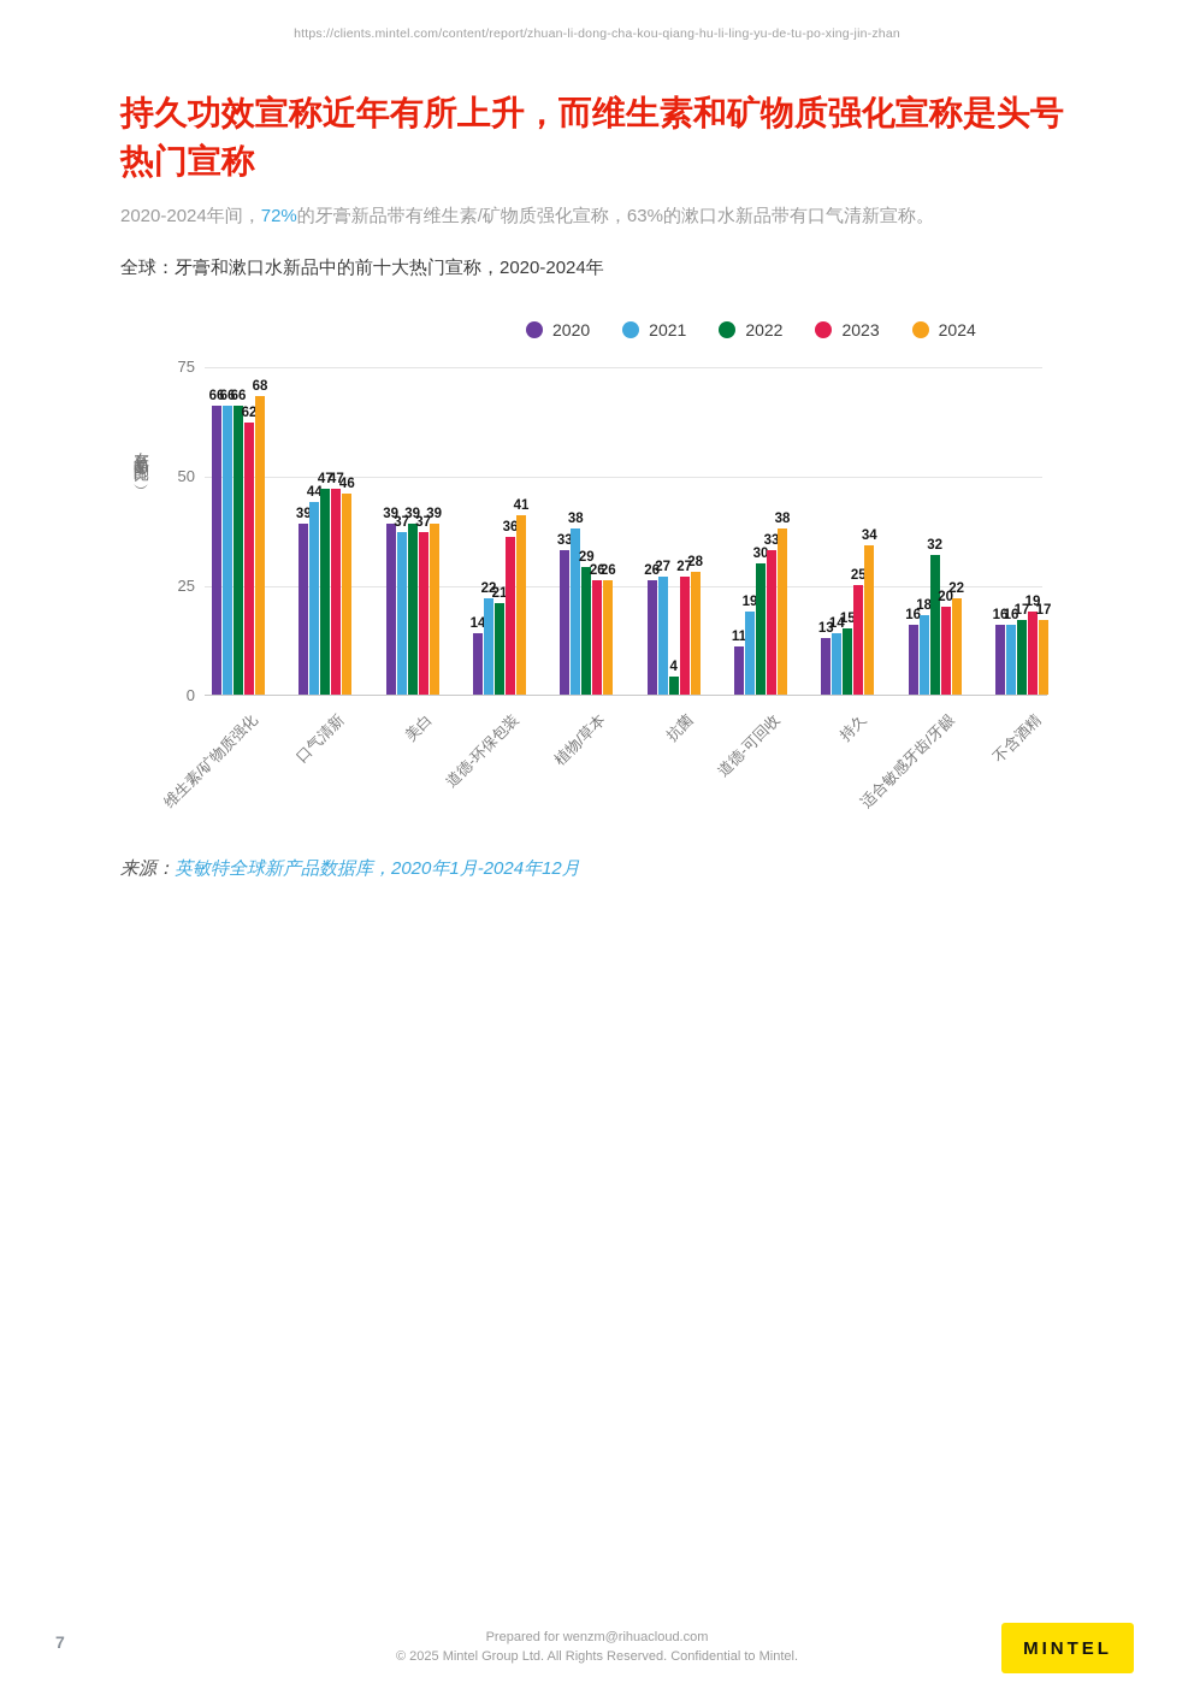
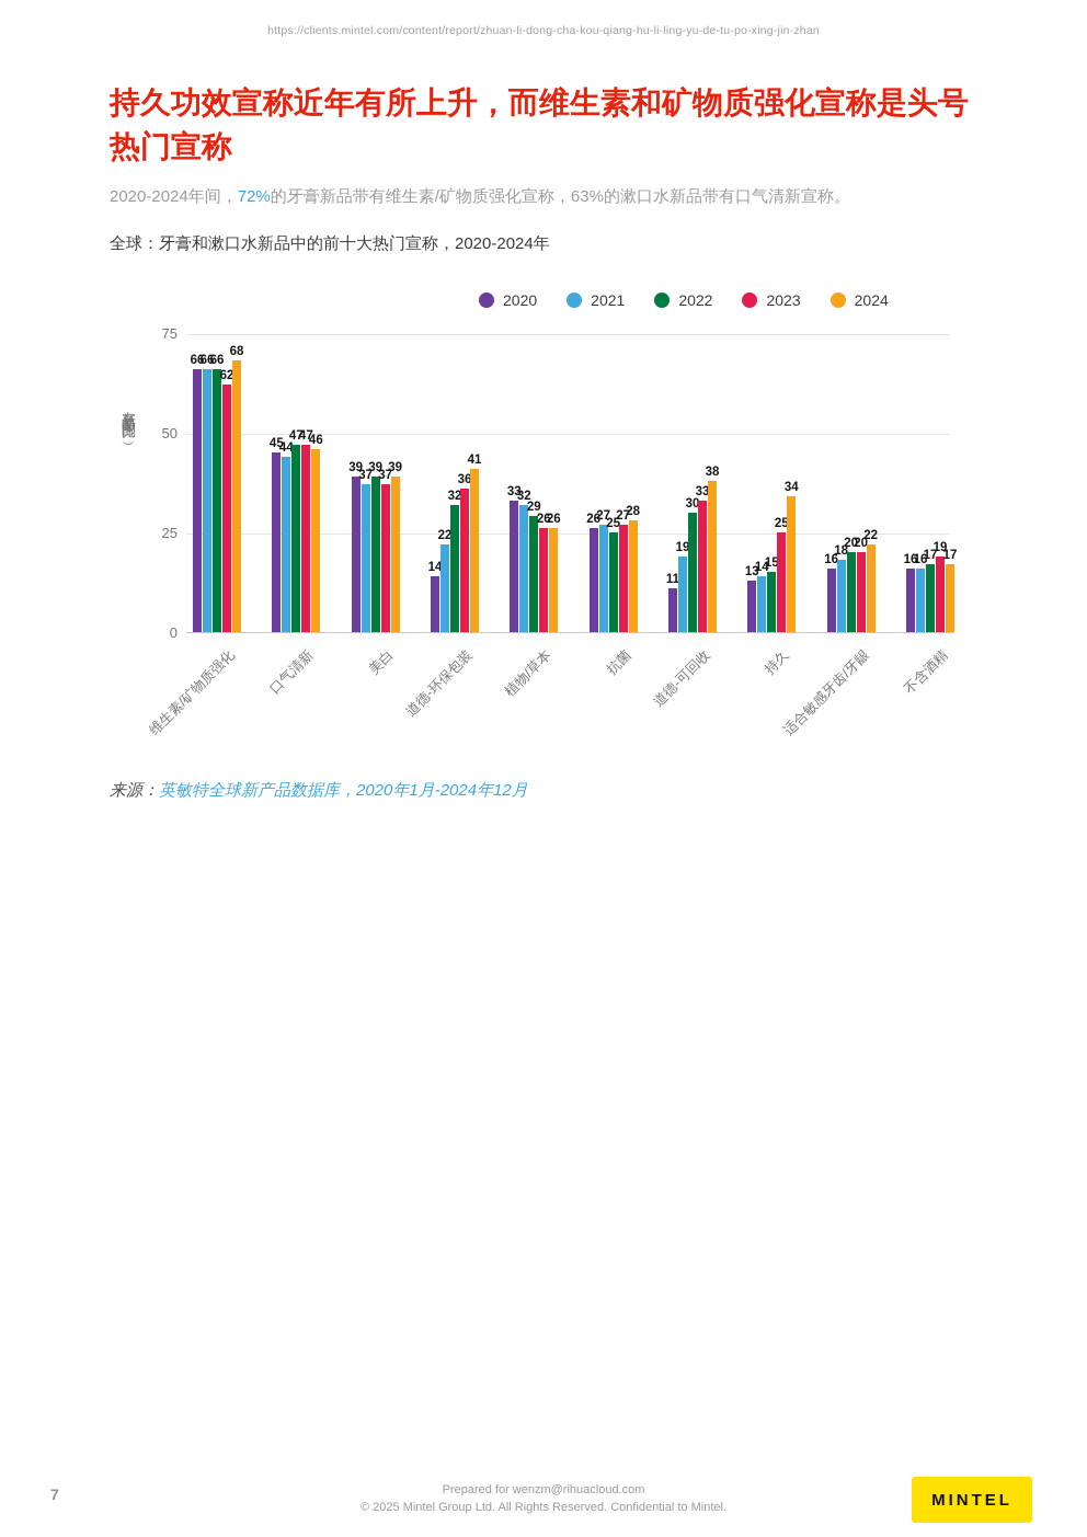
2020/口气清新: 39 -> 45
2022/道德-环保包装: 21 -> 32
2021/植物/草本: 38 -> 32
2022/抗菌: 4 -> 25
2022/适合敏感牙齿/牙龈: 32 -> 20
